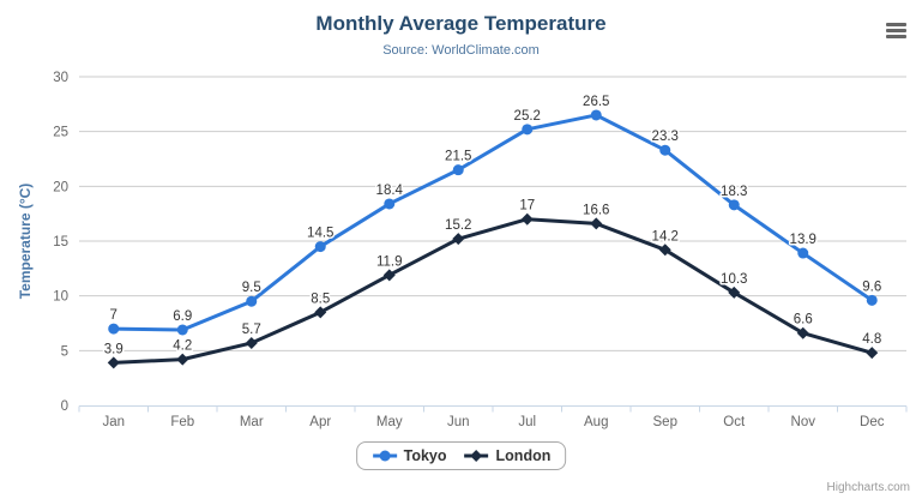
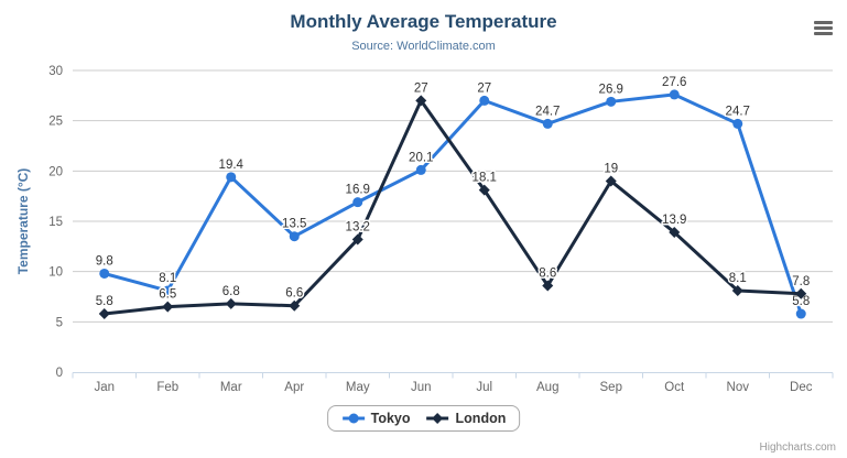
Tokyo/Jan: 7 -> 9.8
London/Jan: 3.9 -> 5.8
Tokyo/Feb: 6.9 -> 8.1
London/Feb: 4.2 -> 6.5
Tokyo/Mar: 9.5 -> 19.4
London/Mar: 5.7 -> 6.8
Tokyo/Apr: 14.5 -> 13.5
London/Apr: 8.5 -> 6.6
Tokyo/May: 18.4 -> 16.9
London/May: 11.9 -> 13.2
Tokyo/Jun: 21.5 -> 20.1
London/Jun: 15.2 -> 27
Tokyo/Jul: 25.2 -> 27
London/Jul: 17 -> 18.1
Tokyo/Aug: 26.5 -> 24.7
London/Aug: 16.6 -> 8.6
Tokyo/Sep: 23.3 -> 26.9
London/Sep: 14.2 -> 19
Tokyo/Oct: 18.3 -> 27.6
London/Oct: 10.3 -> 13.9
Tokyo/Nov: 13.9 -> 24.7
London/Nov: 6.6 -> 8.1
Tokyo/Dec: 9.6 -> 5.8
London/Dec: 4.8 -> 7.8
